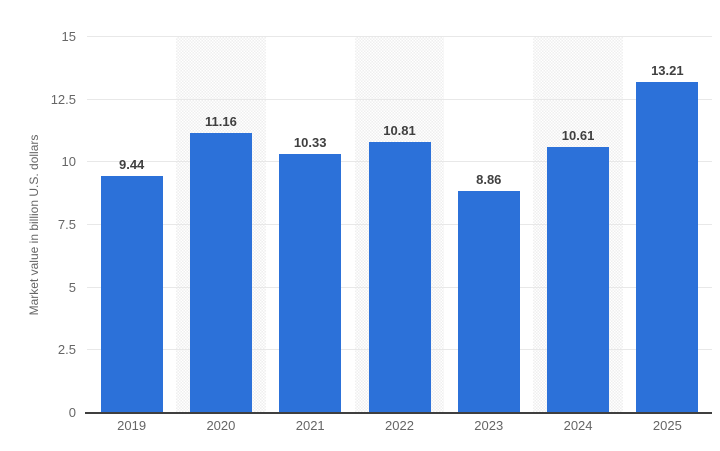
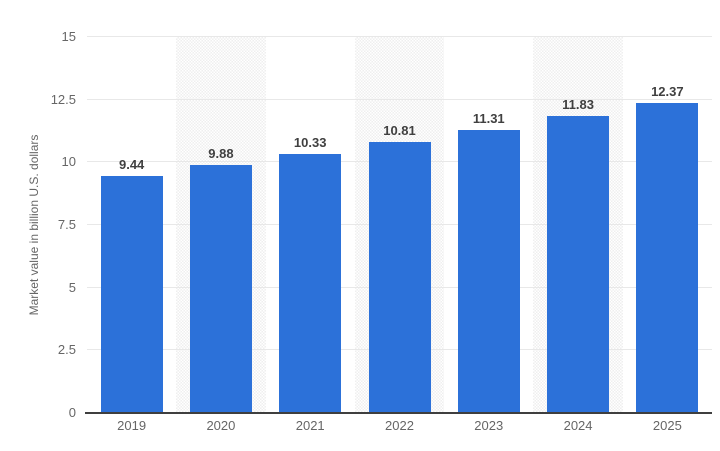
2020: 11.16 -> 9.88
2023: 8.86 -> 11.31
2024: 10.61 -> 11.83
2025: 13.21 -> 12.37
